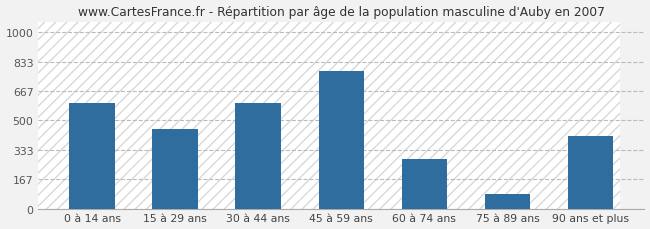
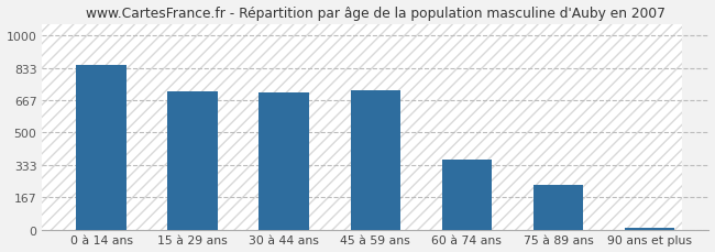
0 à 14 ans: 600 -> 850
15 à 29 ans: 450 -> 710
30 à 44 ans: 600 -> 700
45 à 59 ans: 780 -> 720
60 à 74 ans: 280 -> 360
75 à 89 ans: 80 -> 230
90 ans et plus: 410 -> 10
